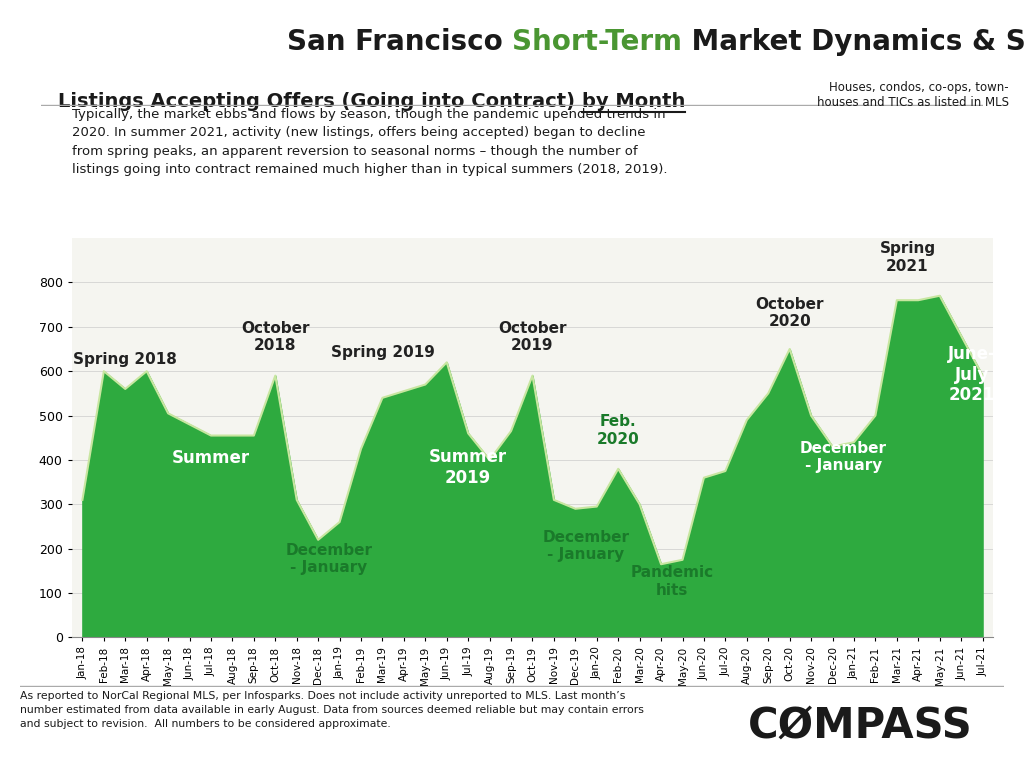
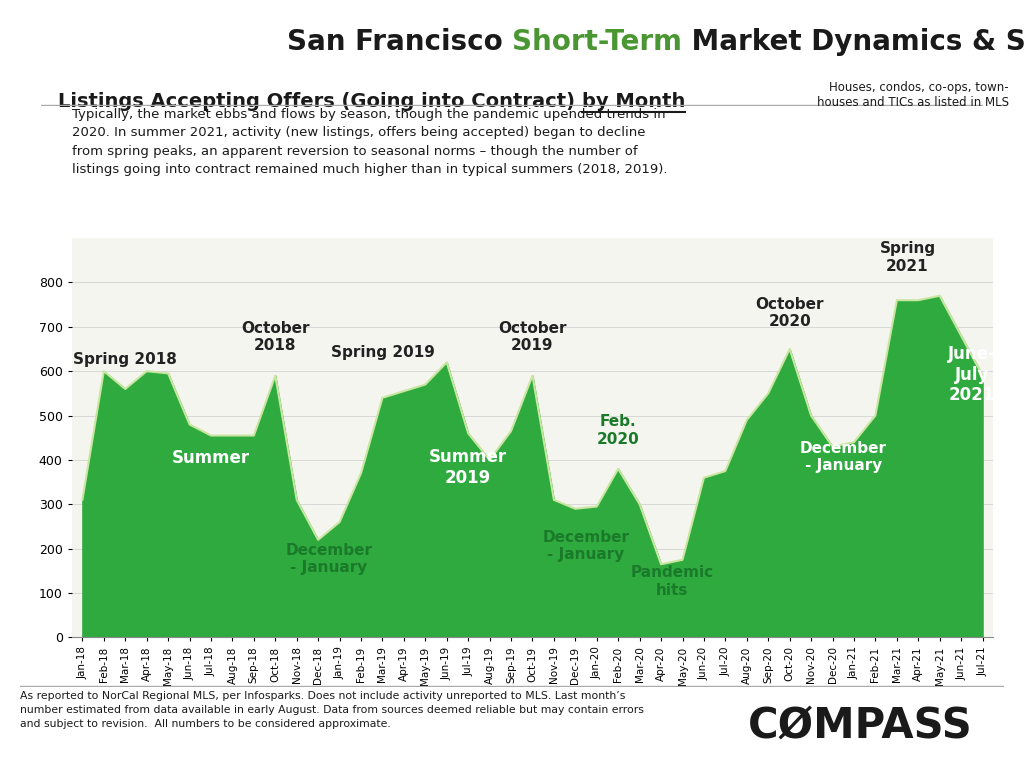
May-18: 505 -> 595
Feb-19: 425 -> 370
